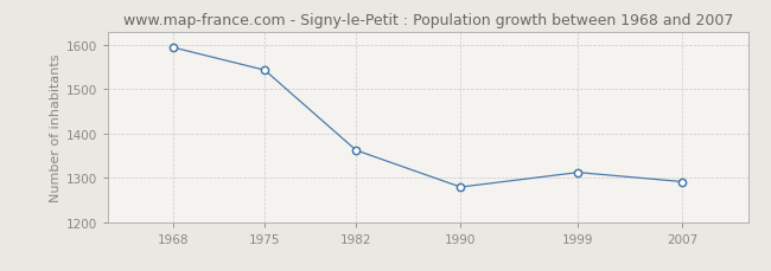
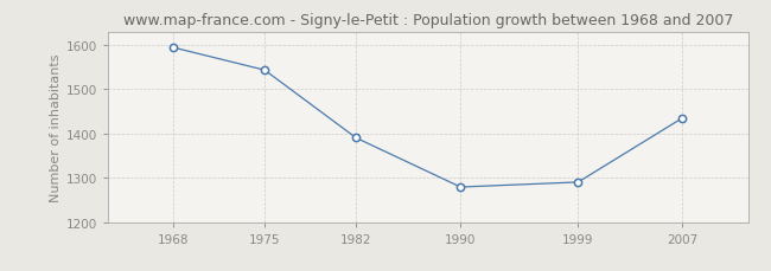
1982: 1362 -> 1390
1999: 1312 -> 1290
2007: 1291 -> 1435
